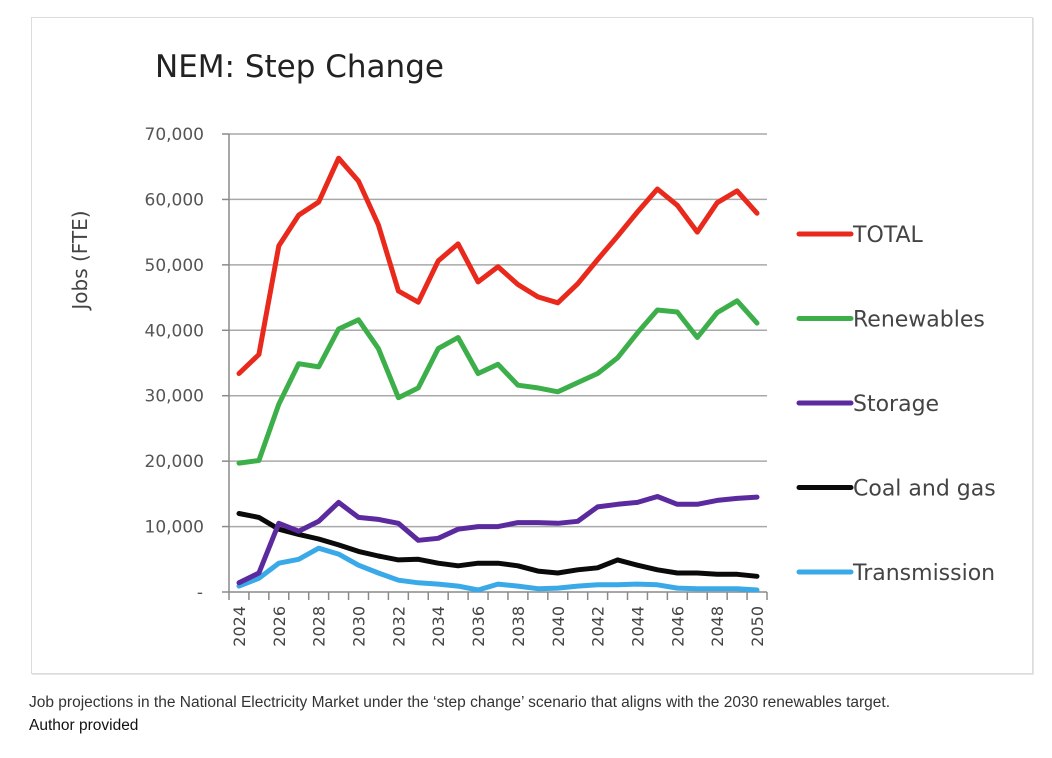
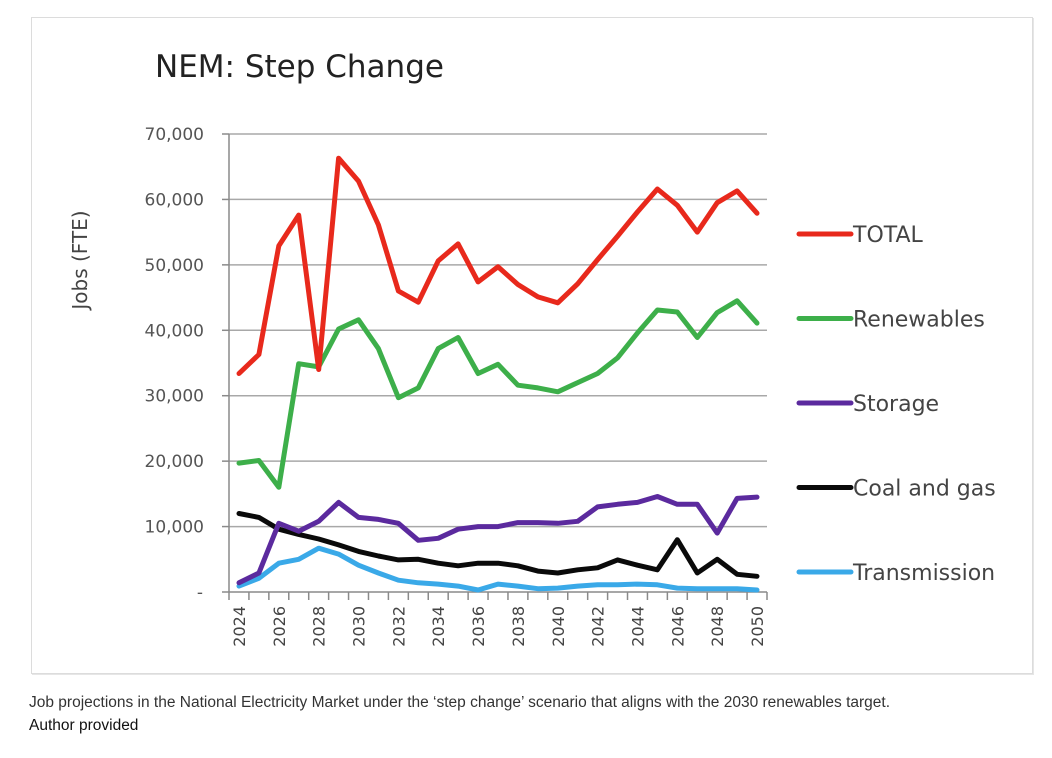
Renewables/2026: 29000 -> 16000
TOTAL/2028: 60000 -> 34000
Coal and gas/2046: 3000 -> 8000
Storage/2048: 14000 -> 9000
Coal and gas/2048: 3000 -> 5000
